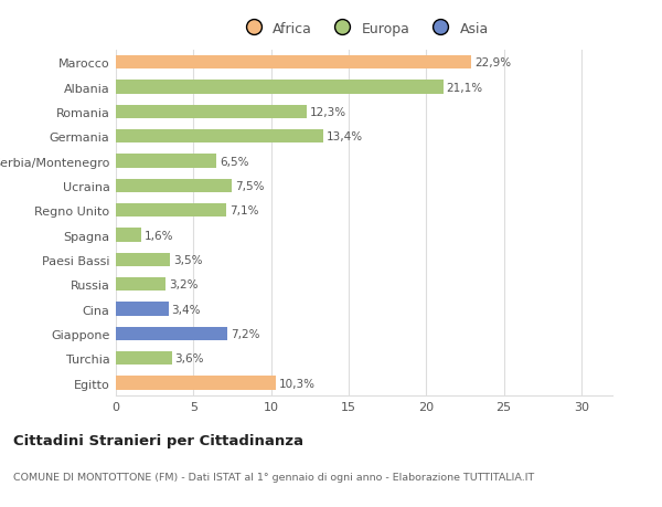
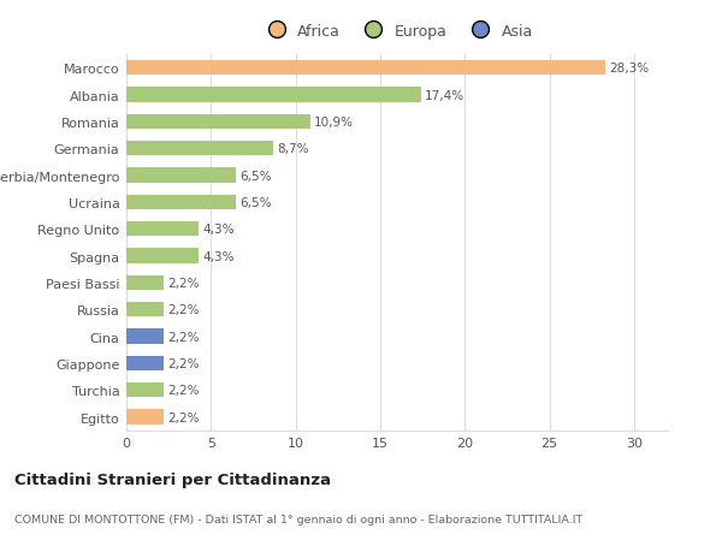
Marocco: 22,9% -> 28,3%
Albania: 21,1% -> 17,4%
Romania: 12,3% -> 10,9%
Germania: 13,4% -> 8,7%
Ucraina: 7,5% -> 6,5%
Regno Unito: 7,1% -> 4,3%
Spagna: 1,6% -> 4,3%
Paesi Bassi: 3,5% -> 2,2%
Russia: 3,2% -> 2,2%
Cina: 3,4% -> 2,2%
Giappone: 7,2% -> 2,2%
Turchia: 3,6% -> 2,2%
Egitto: 10,3% -> 2,2%
